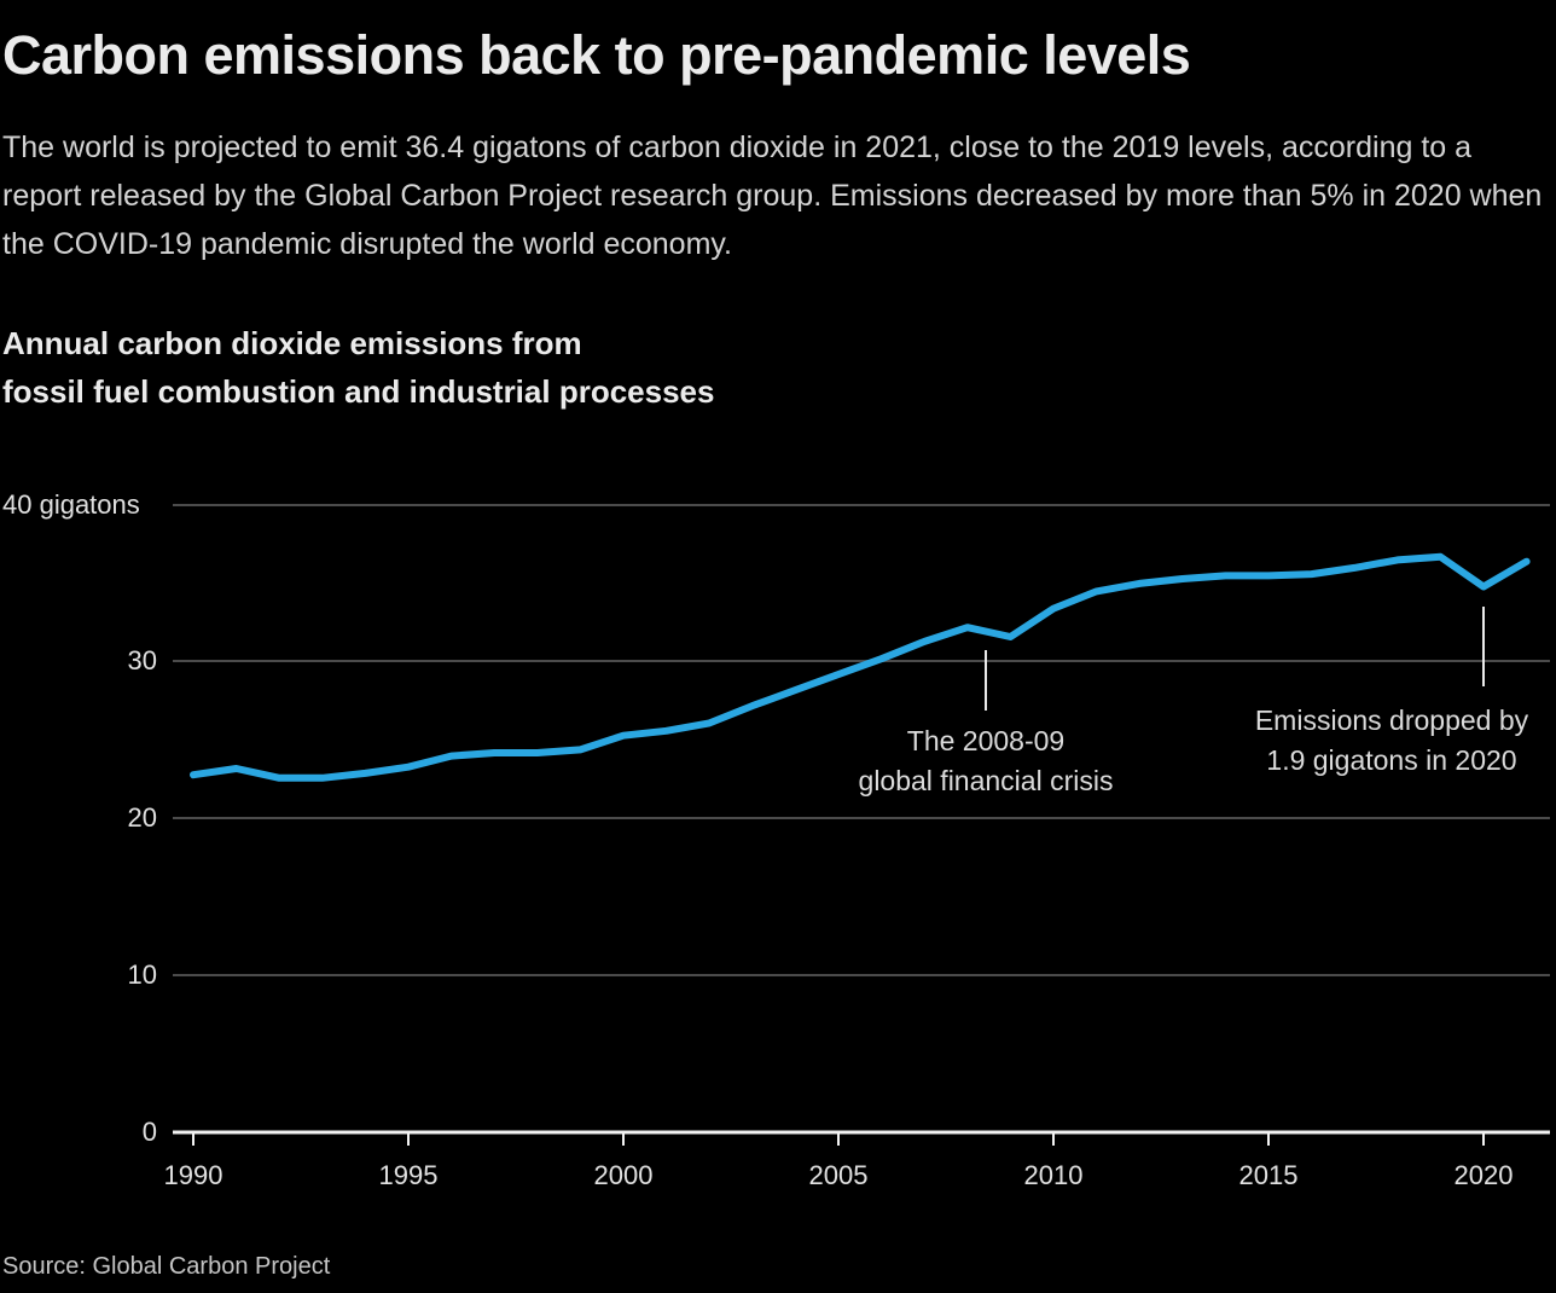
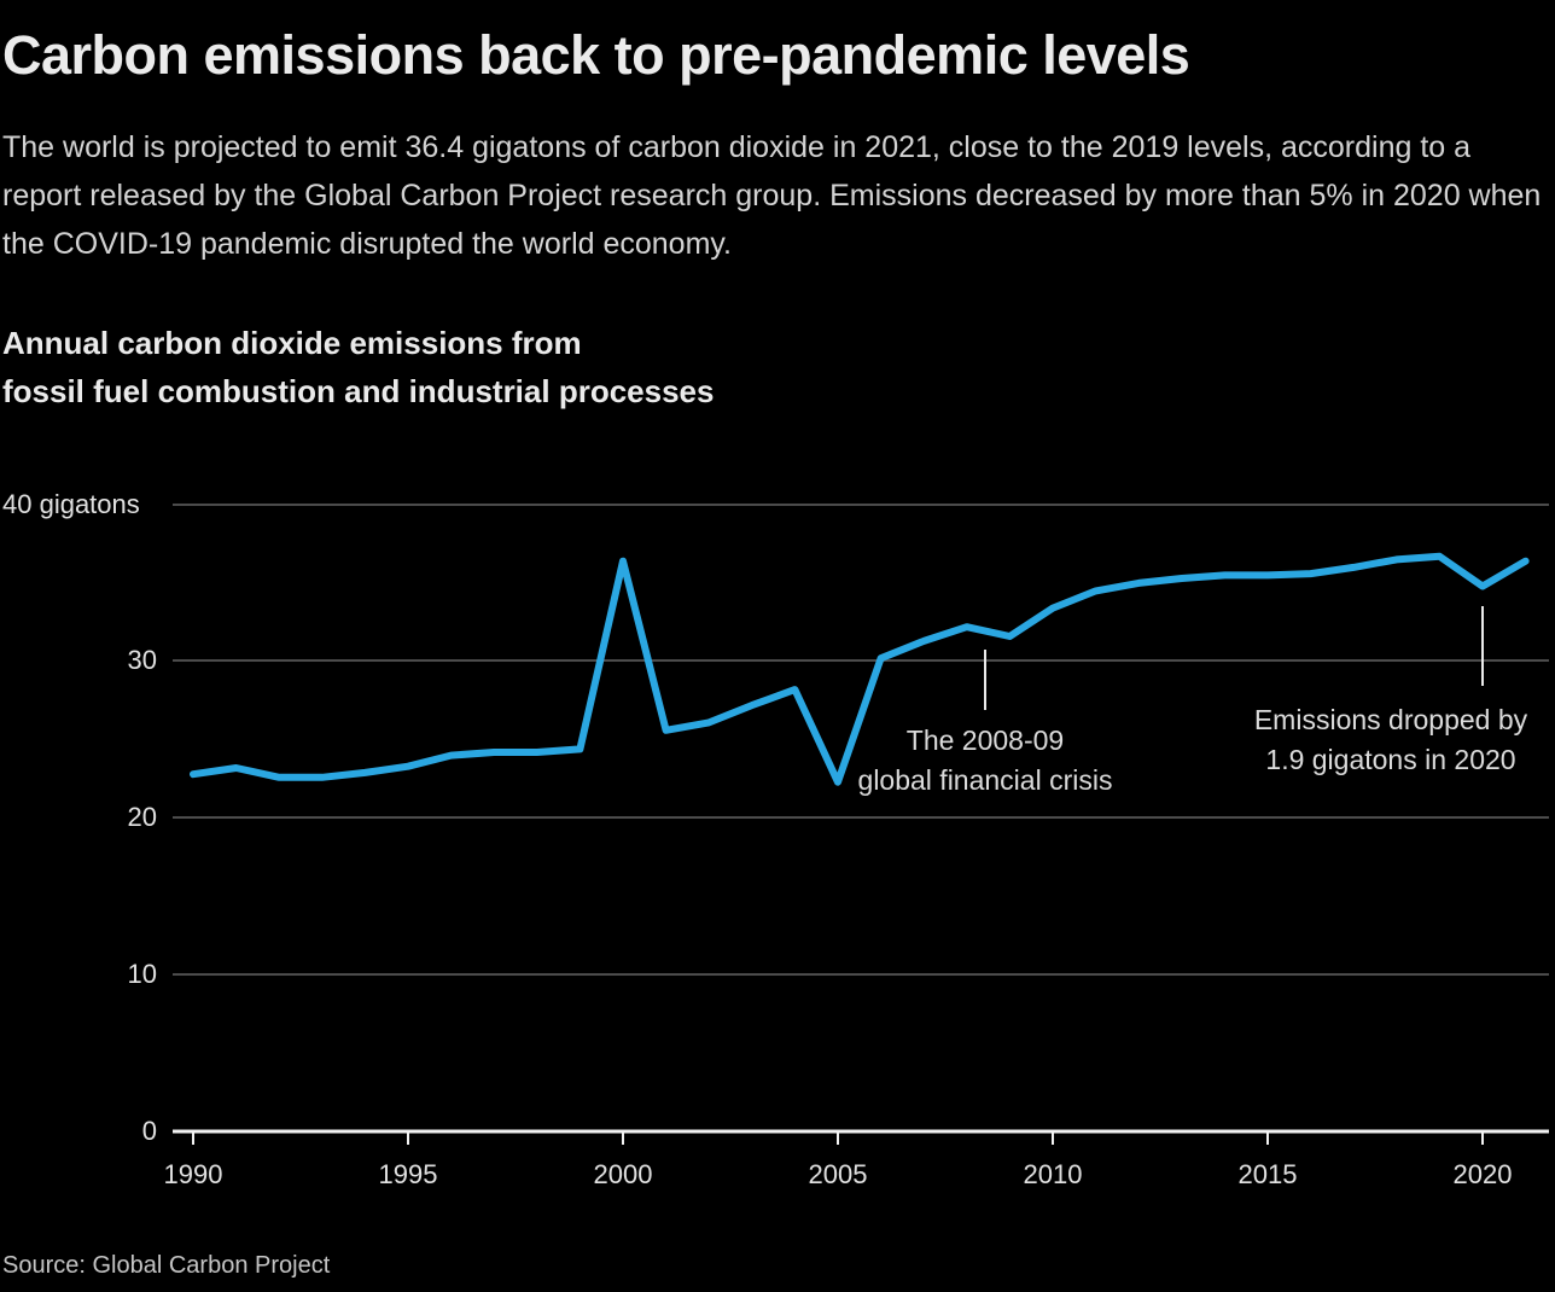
2000: 25.3 -> 36.4
2005: 29.2 -> 22.3
